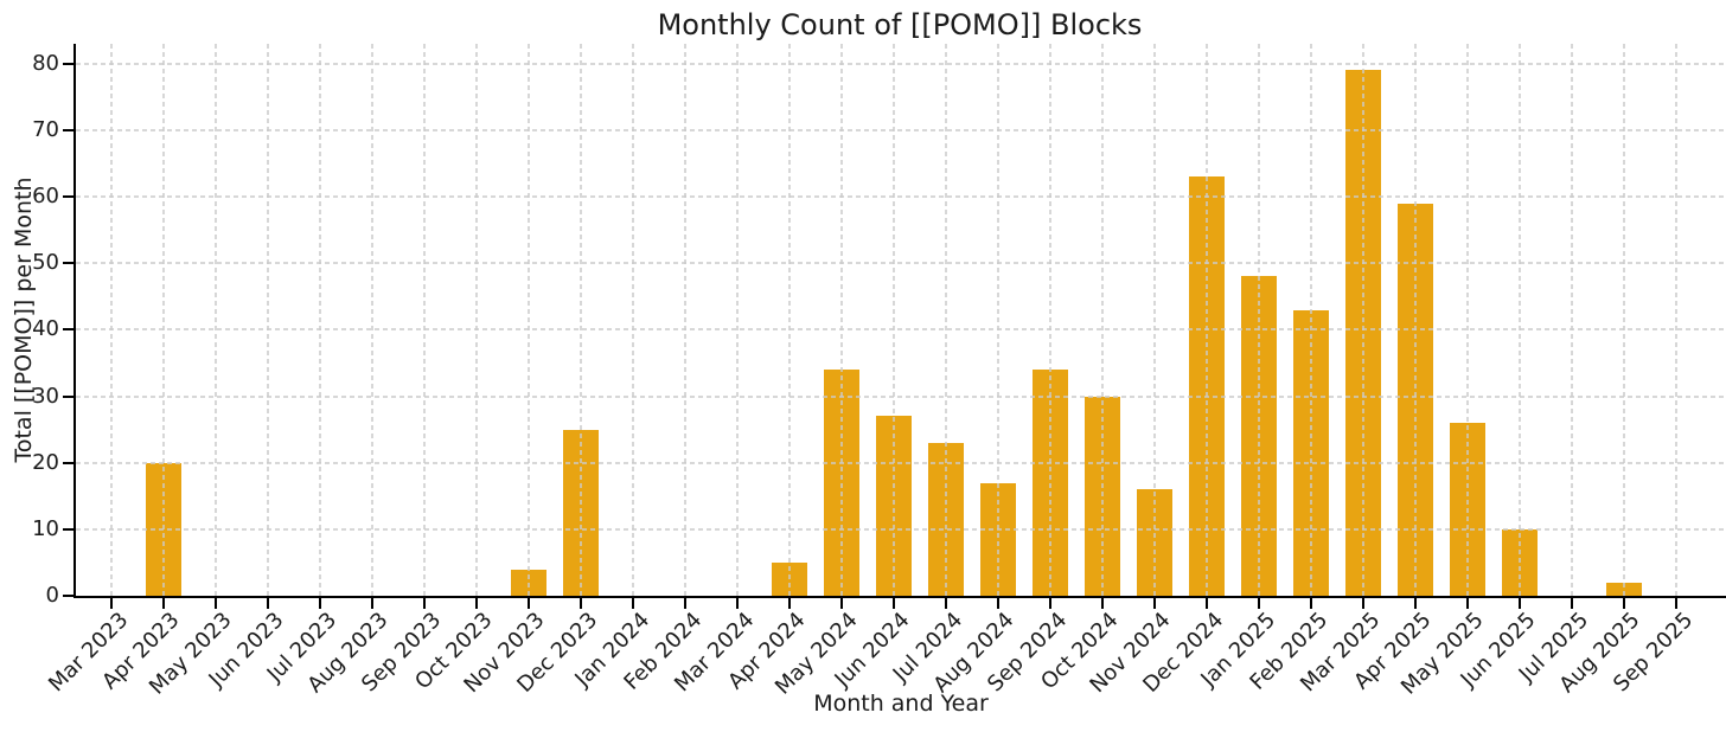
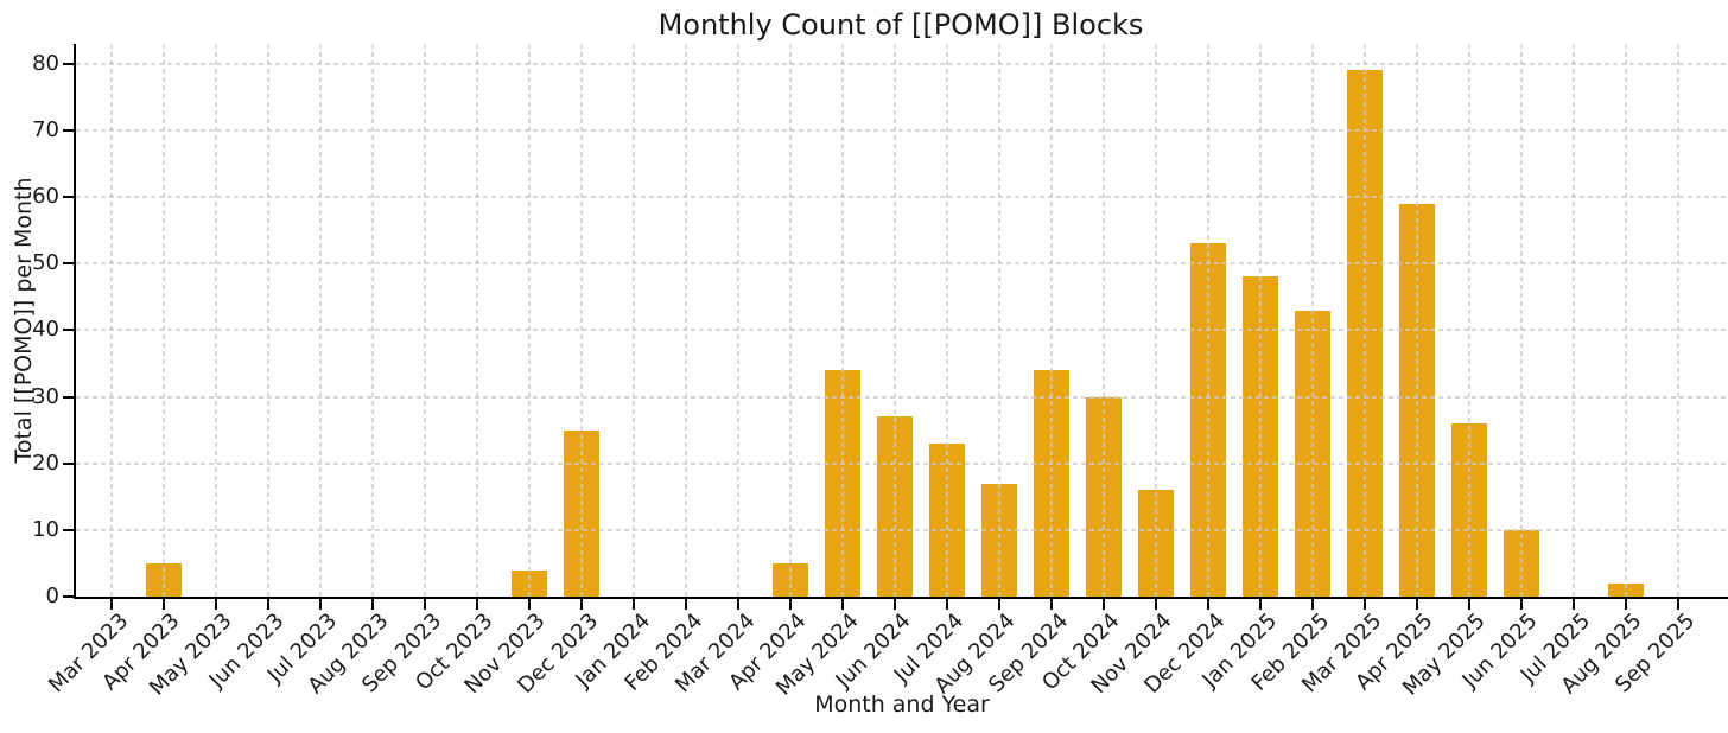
Apr 2023: 20 -> 5
Dec 2024: 63 -> 53
